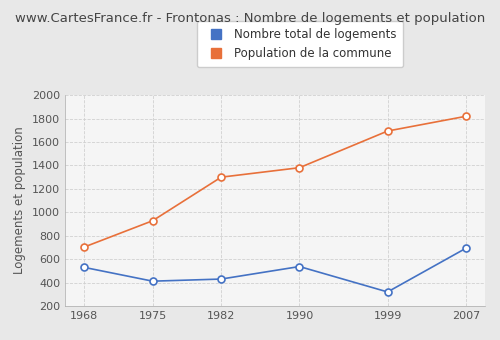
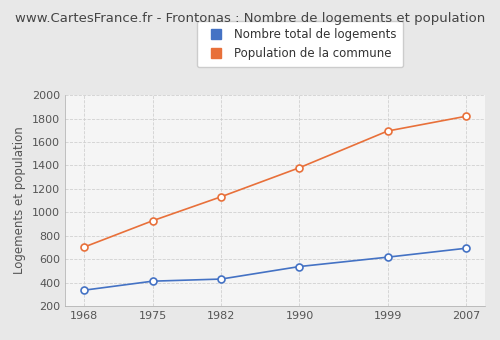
Nombre total de logements/1968: 530 -> 340
Population de la commune/1982: 1300 -> 1130
Nombre total de logements/1999: 320 -> 620
